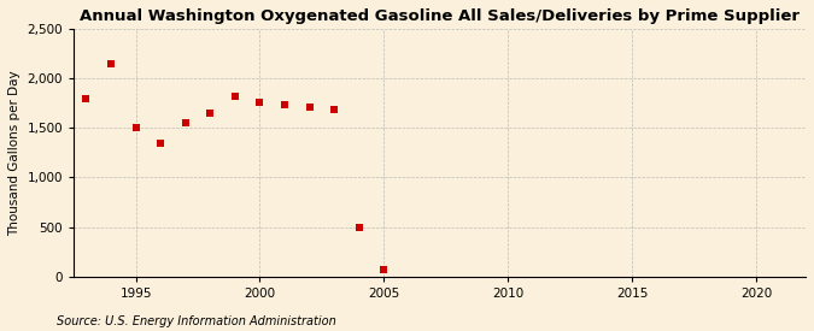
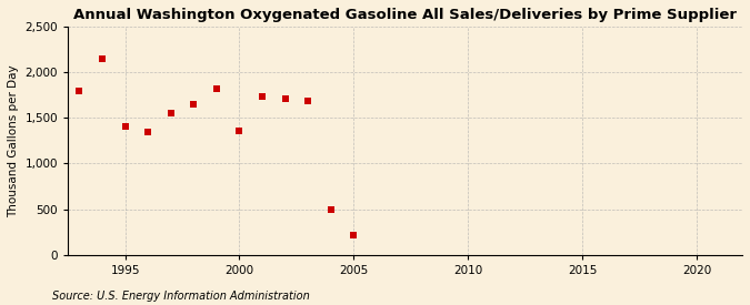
1995: 1,500 -> 1,400
2000: 1,760 -> 1,360
2005: 70 -> 220
